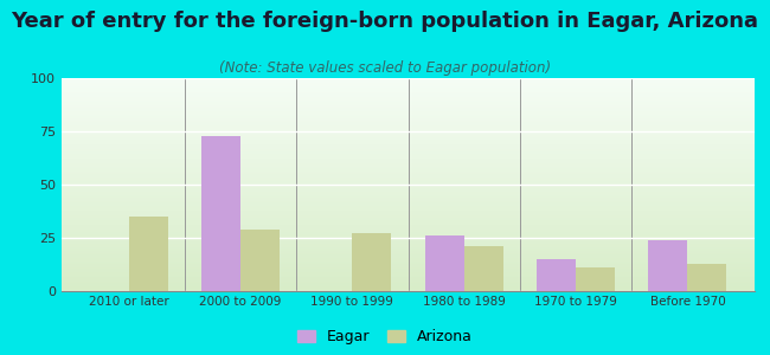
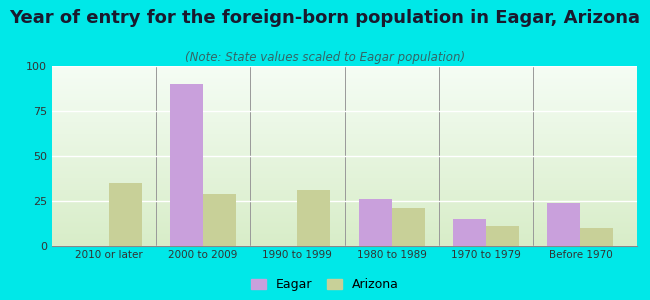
Eagar/2000 to 2009: 73 -> 90
Arizona/1990 to 1999: 27 -> 31
Arizona/Before 1970: 13 -> 10
